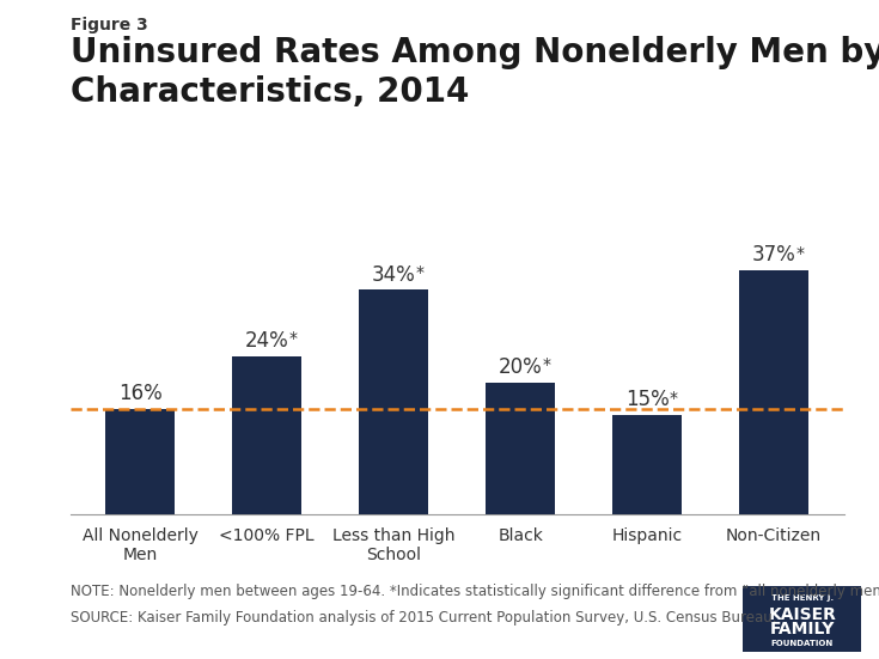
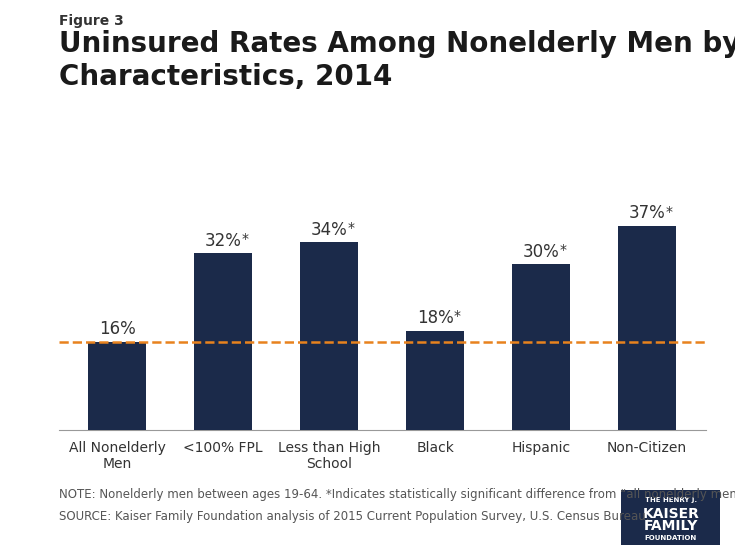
<100% FPL: 24% -> 32%
Black: 20% -> 18%
Hispanic: 15% -> 30%
